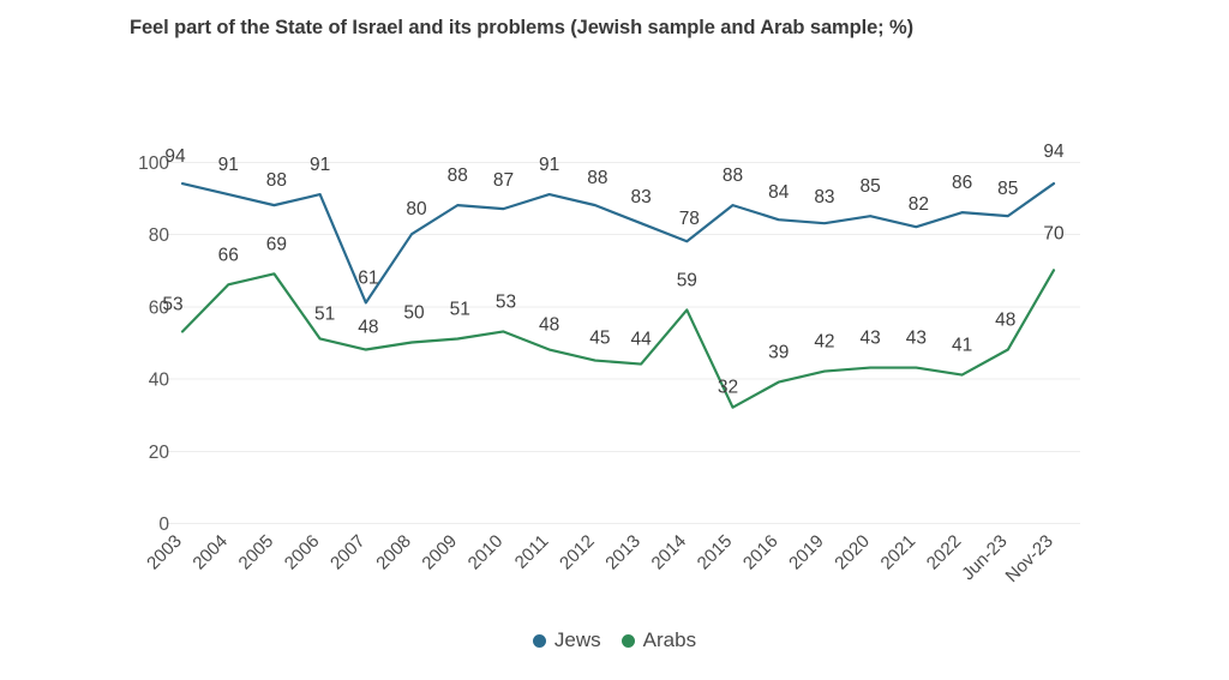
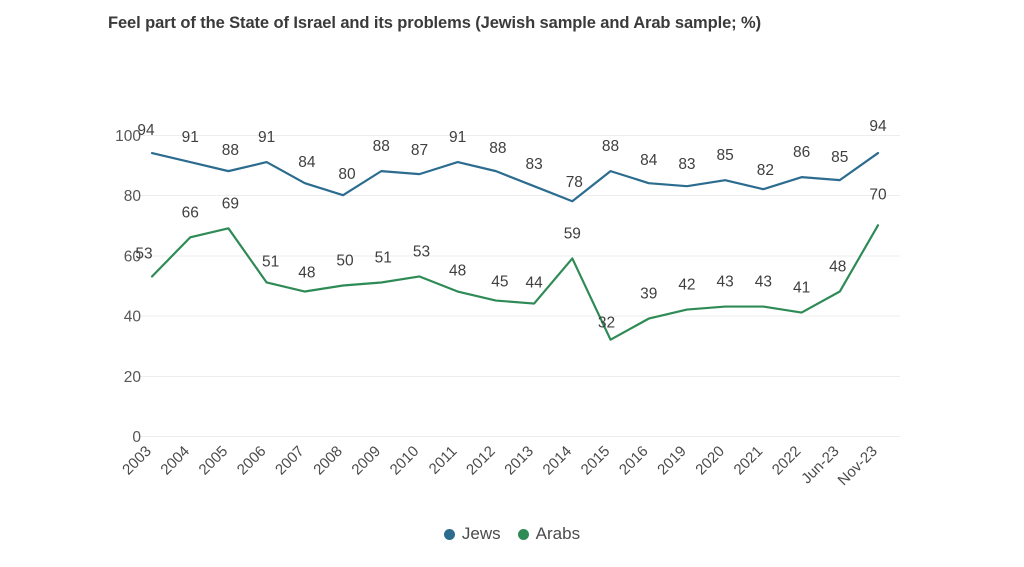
Jews/2007: 61 -> 84
